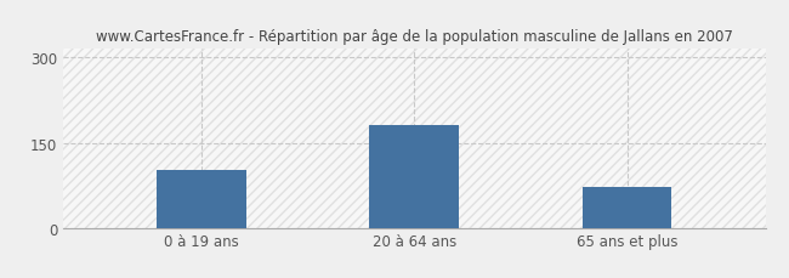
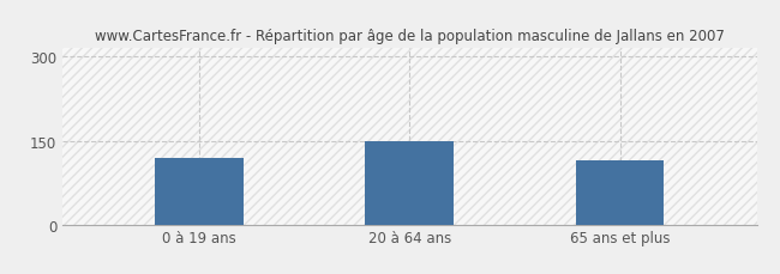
0 à 19 ans: 101 -> 120
20 à 64 ans: 181 -> 150
65 ans et plus: 72 -> 115
